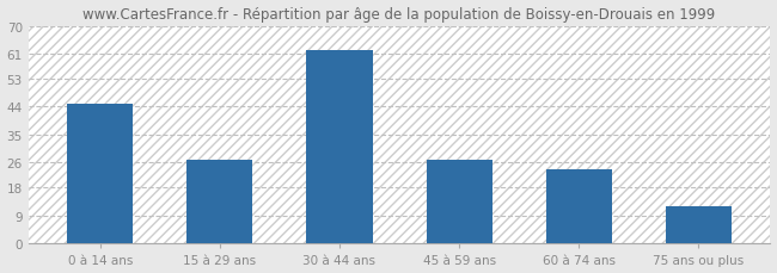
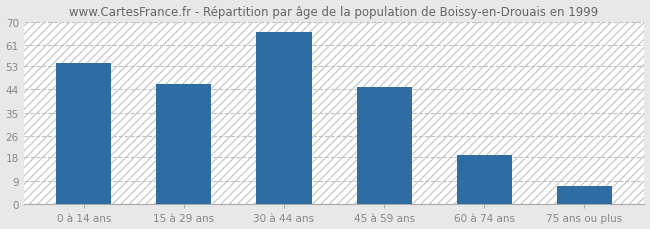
0 à 14 ans: 45 -> 54
15 à 29 ans: 27 -> 46
30 à 44 ans: 62 -> 66
45 à 59 ans: 27 -> 45
60 à 74 ans: 24 -> 19
75 ans ou plus: 12 -> 7
